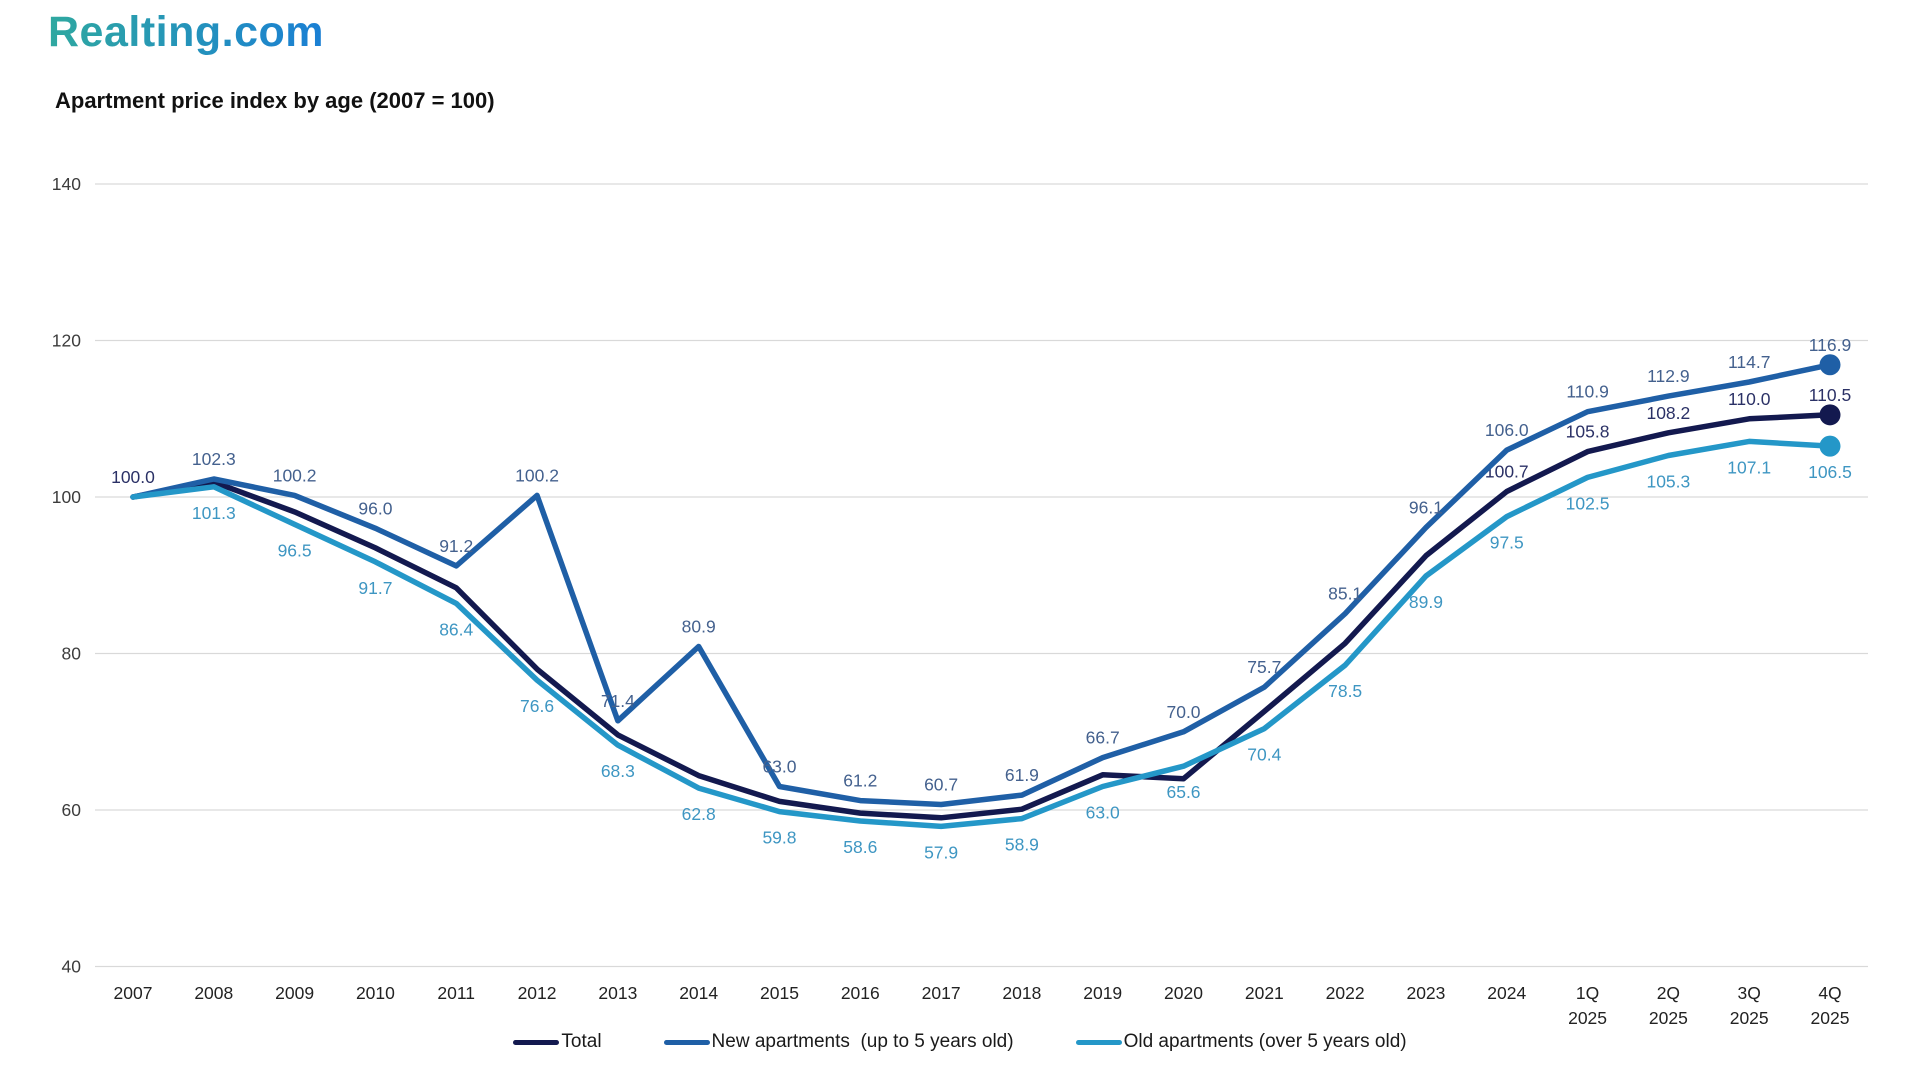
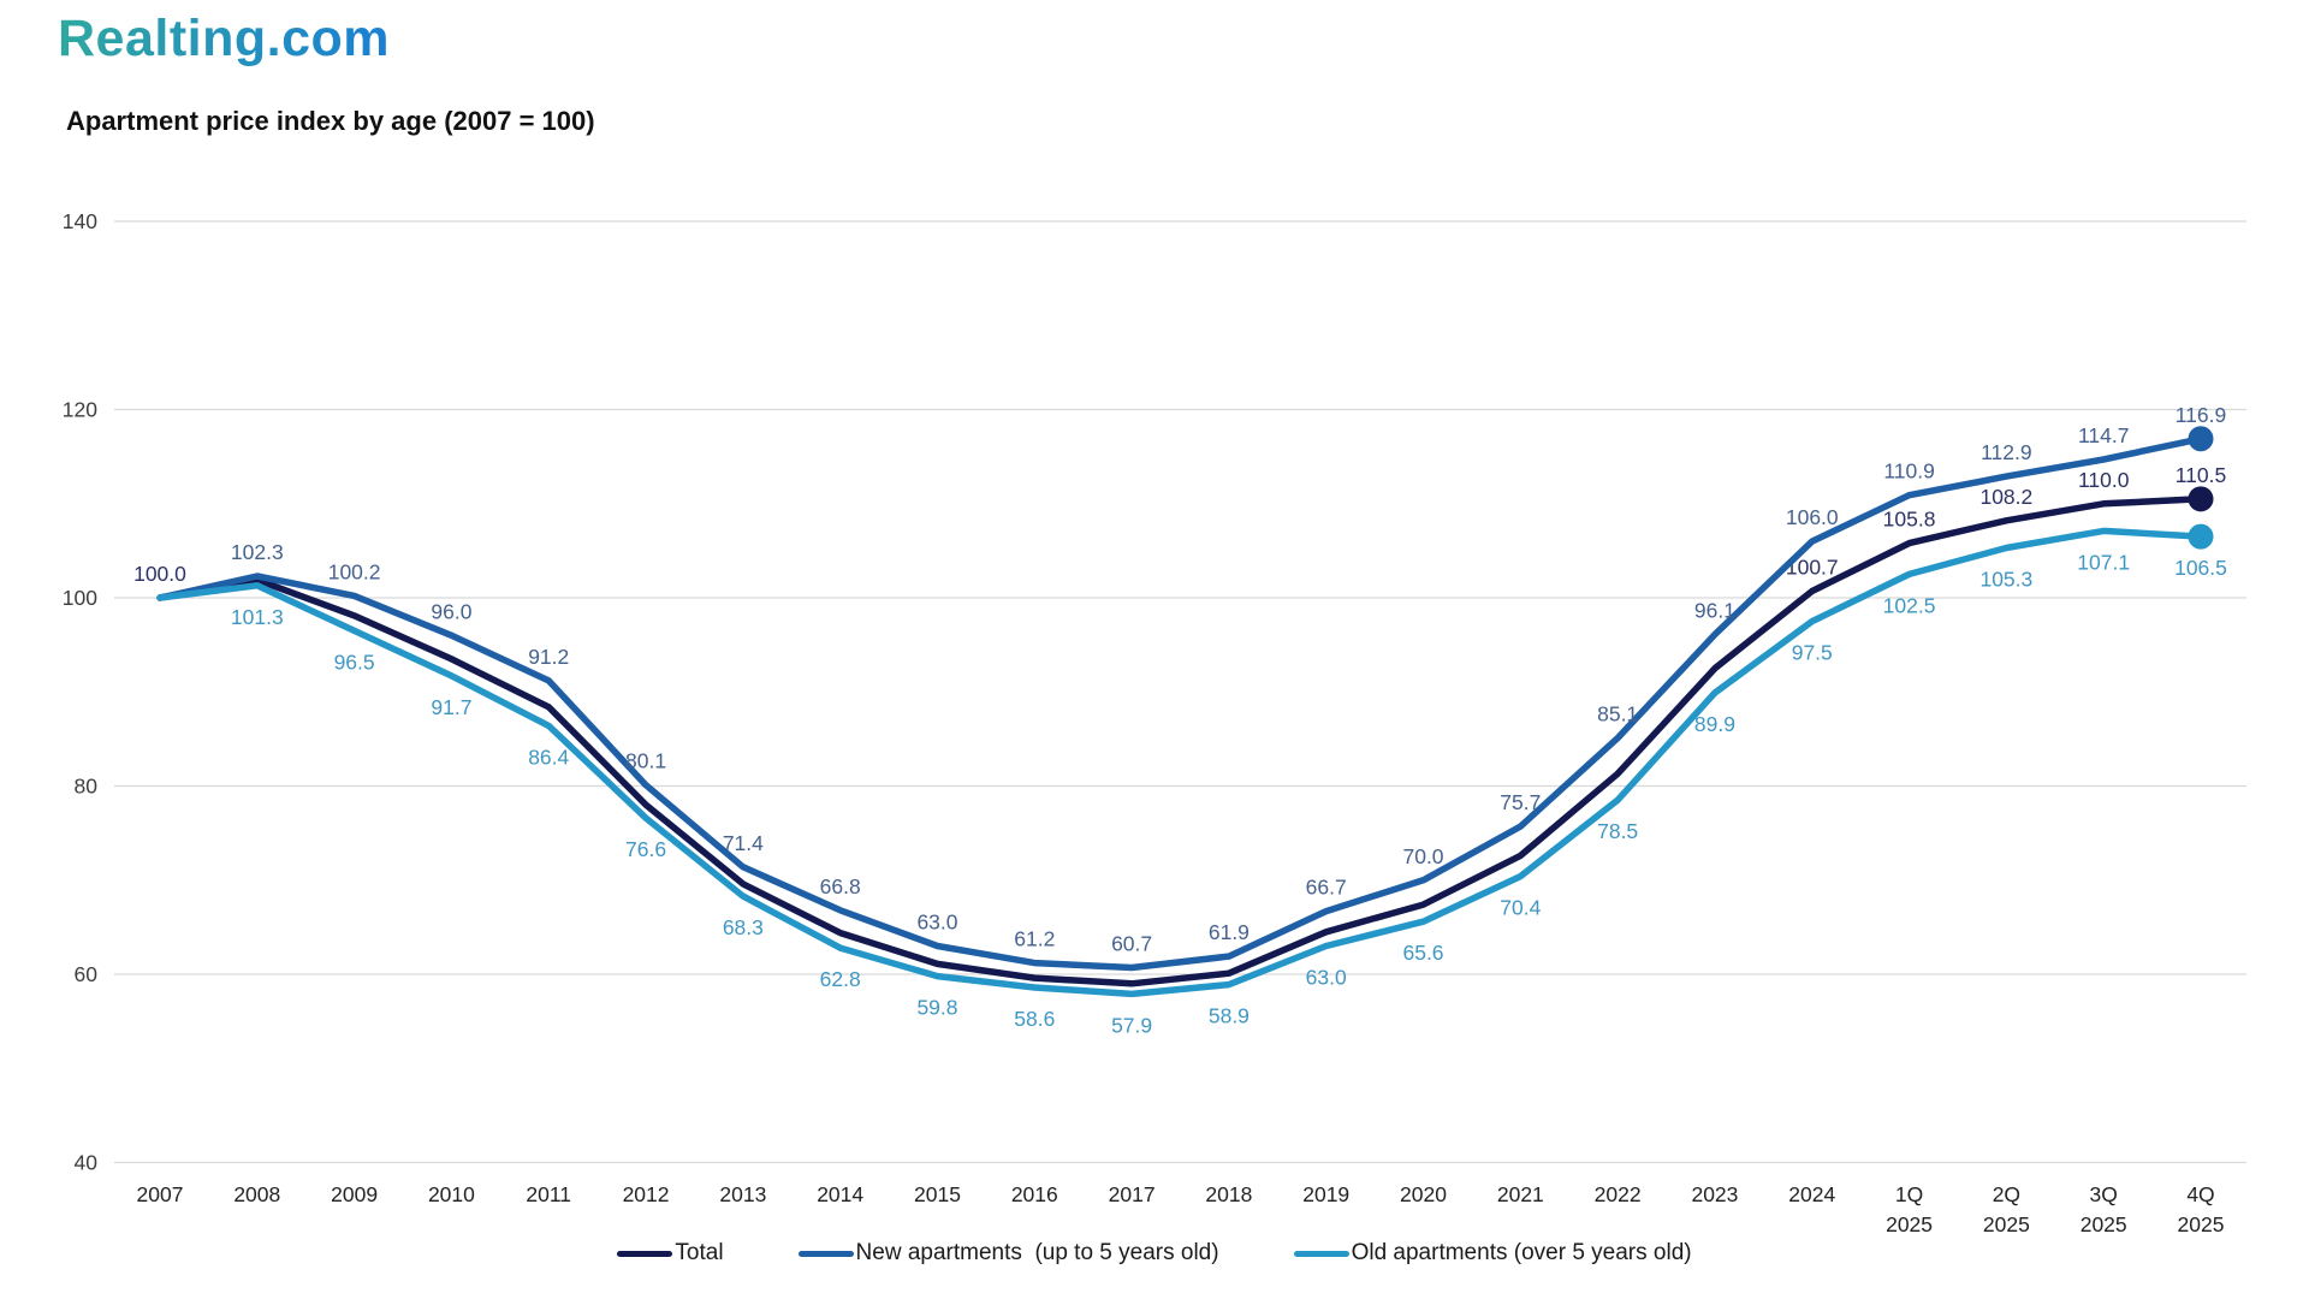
New apartments (up to 5 years old)/2012: 100.2 -> 80.1
New apartments (up to 5 years old)/2014: 80.9 -> 66.8
Total/2020: 64 -> 67
